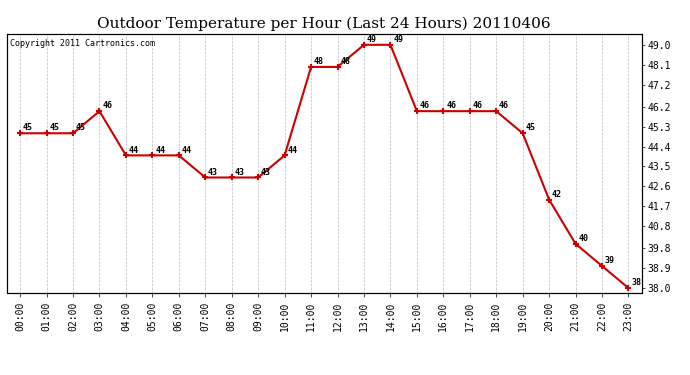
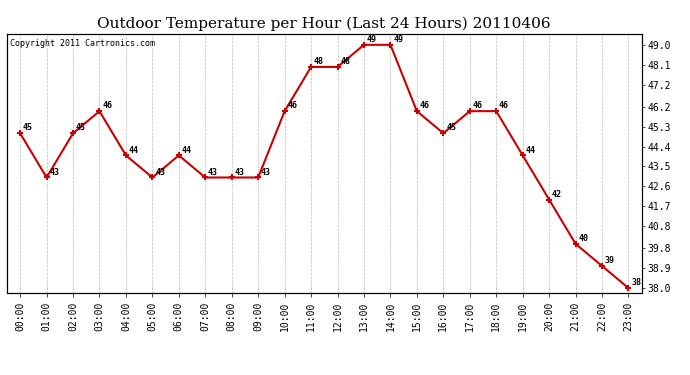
01:00: 45 -> 43
05:00: 44 -> 43
10:00: 44 -> 46
16:00: 46 -> 45
19:00: 45 -> 44
